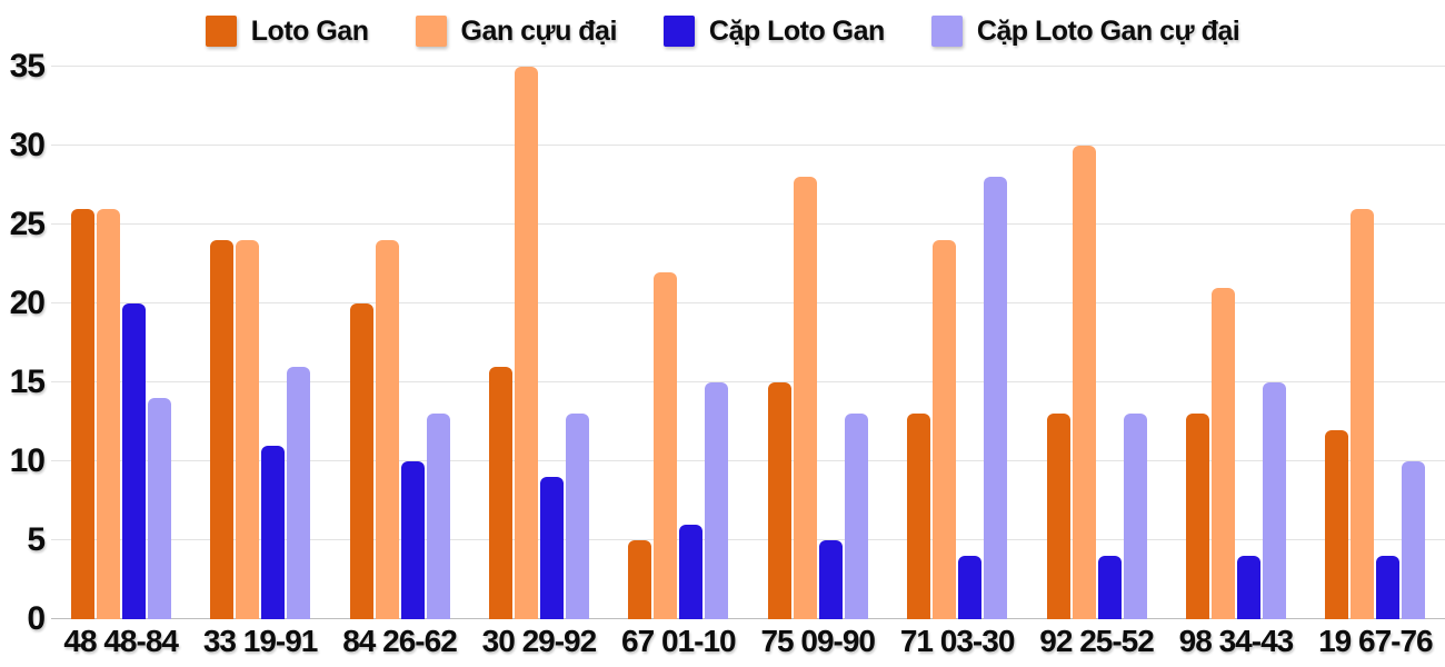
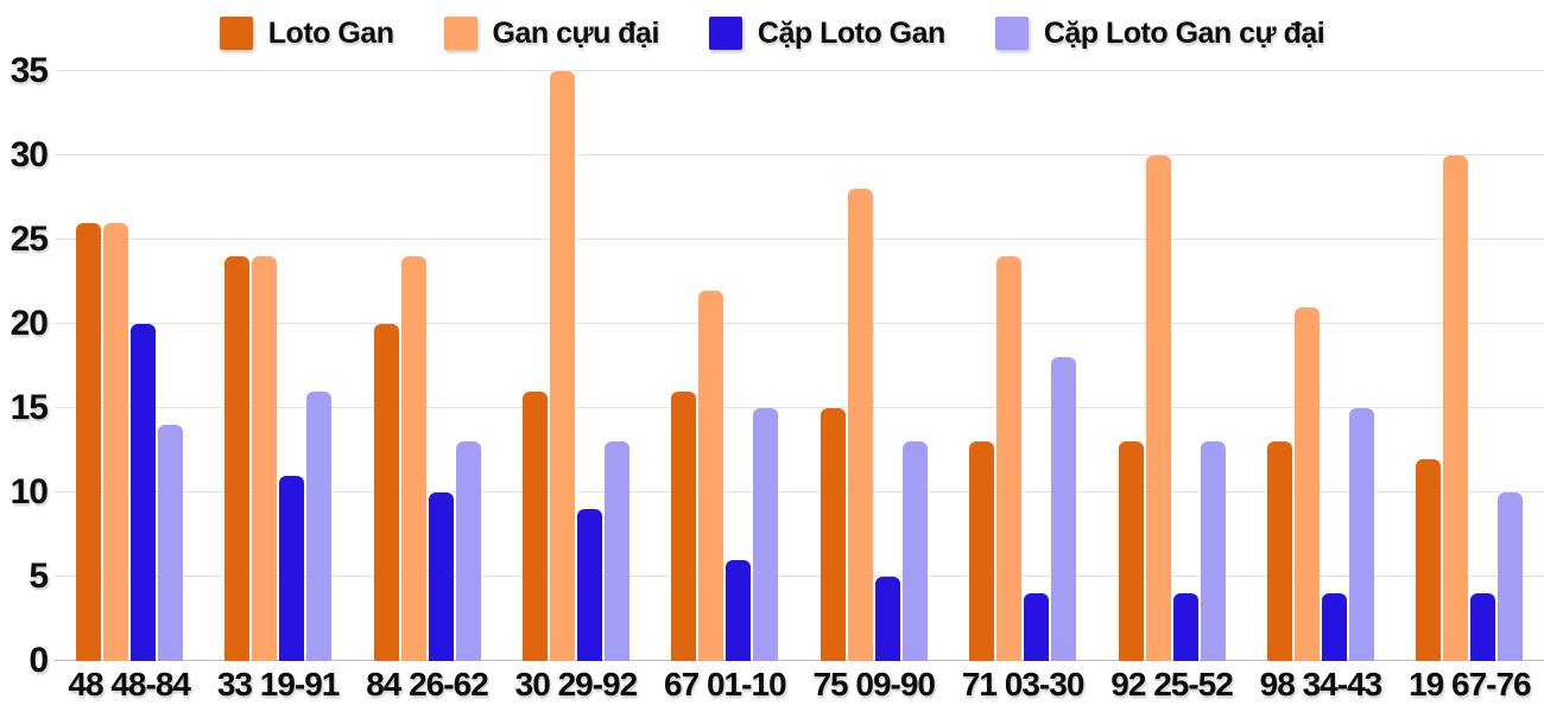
Loto Gan/67 01-10: 5 -> 16
Cặp Loto Gan cự đại/71 03-30: 28 -> 18
Gan cựu đại/19 67-76: 26 -> 30
